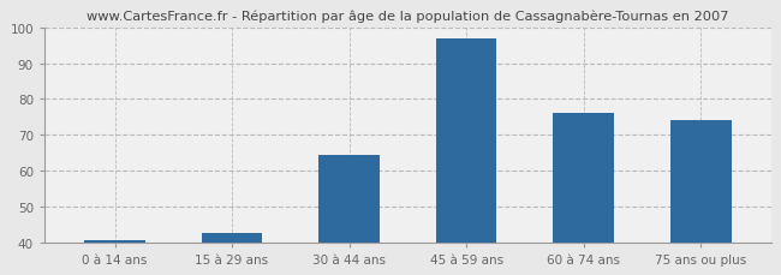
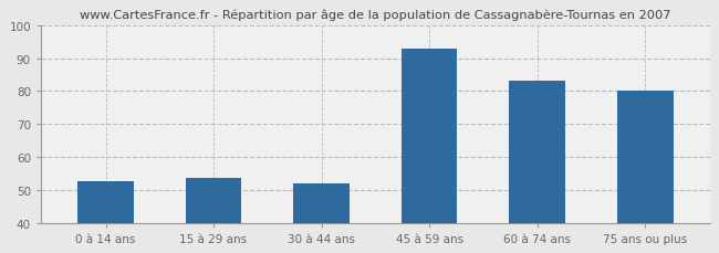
0 à 14 ans: 40.5 -> 52.5
15 à 29 ans: 42.5 -> 53.5
30 à 44 ans: 64.5 -> 52.0
45 à 59 ans: 97.0 -> 93.0
60 à 74 ans: 76.0 -> 83.0
75 ans ou plus: 74.0 -> 80.0
